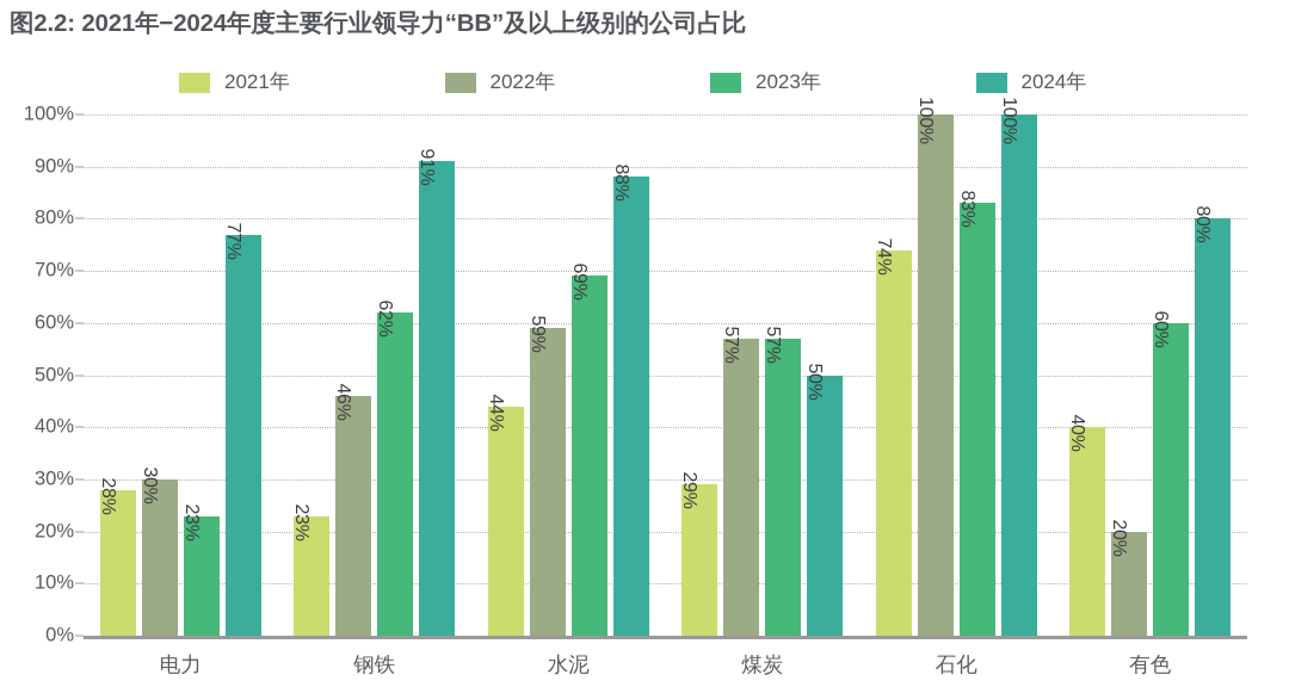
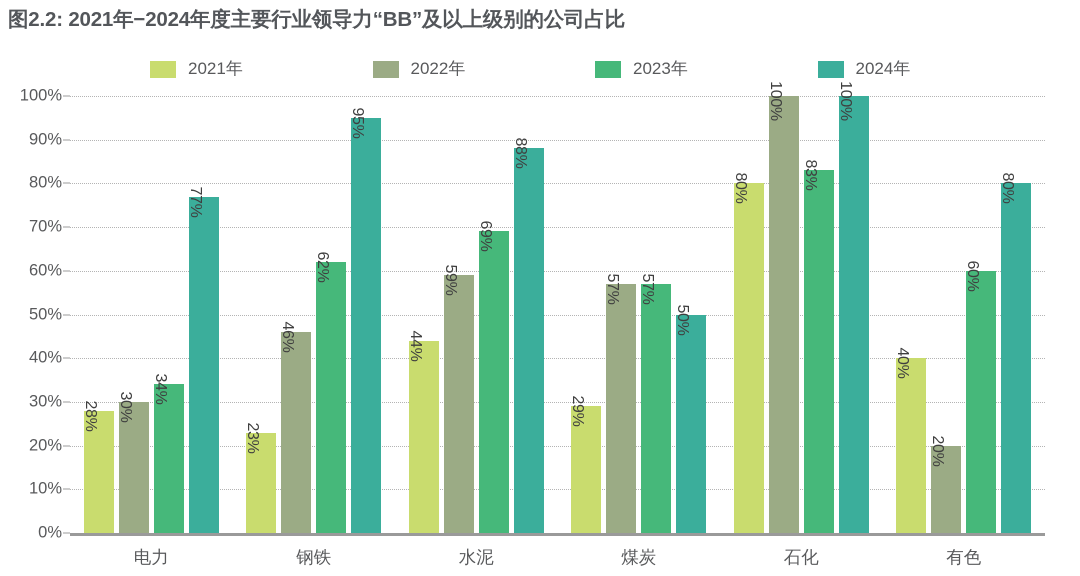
2023年/电力: 23% -> 34%
2024年/钢铁: 91% -> 95%
2021年/石化: 74% -> 80%
